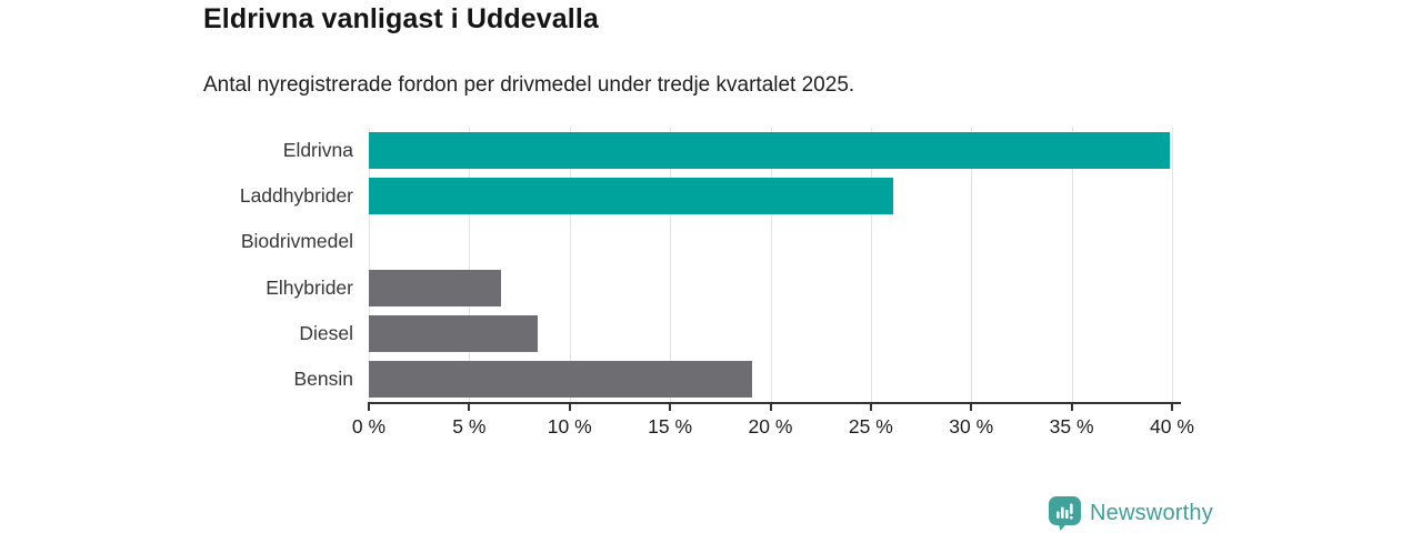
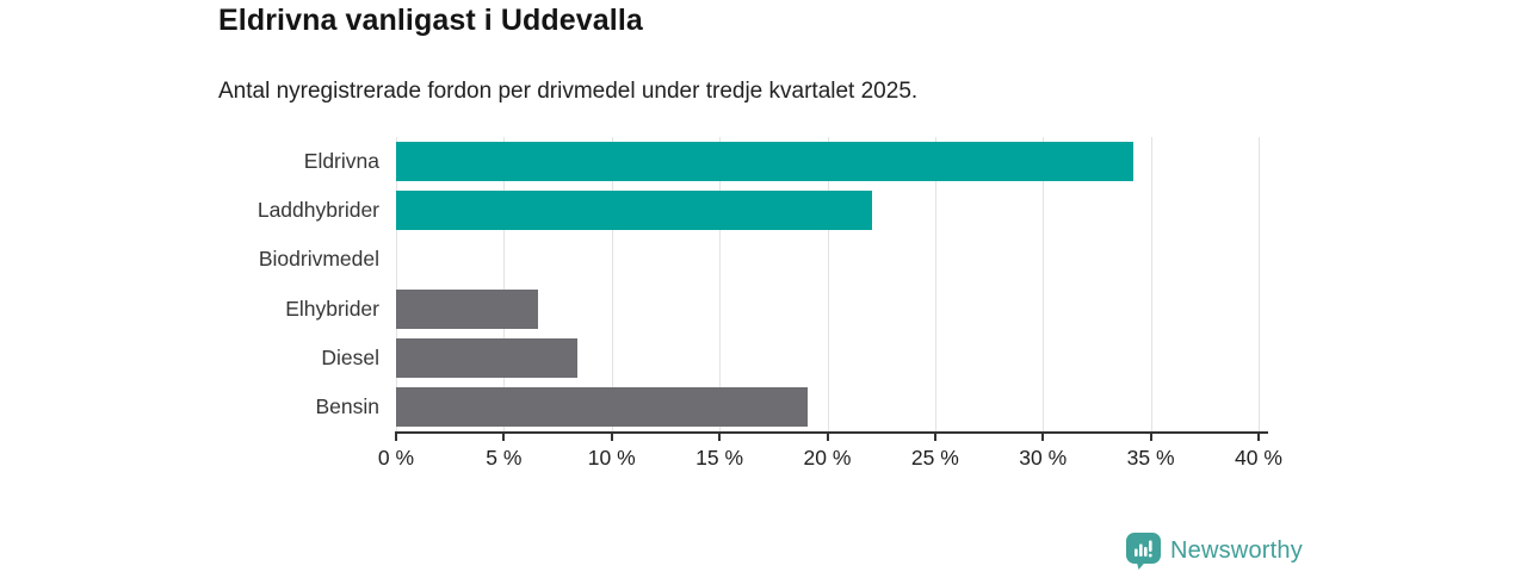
Eldrivna: 39.9% -> 34.2%
Laddhybrider: 26.1% -> 22.1%
